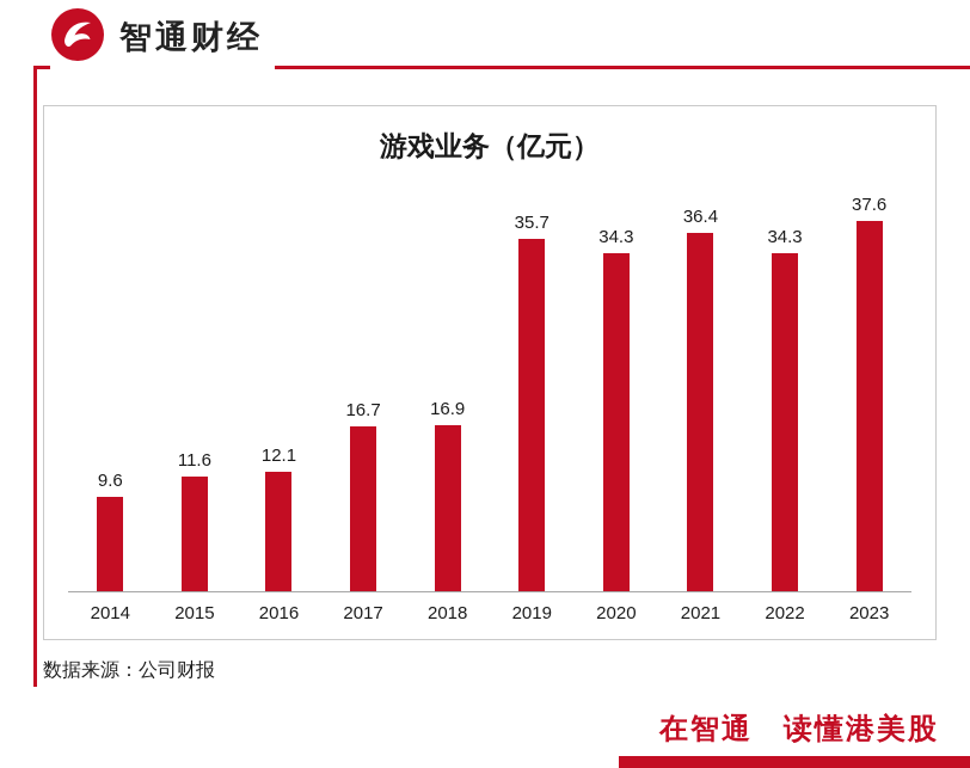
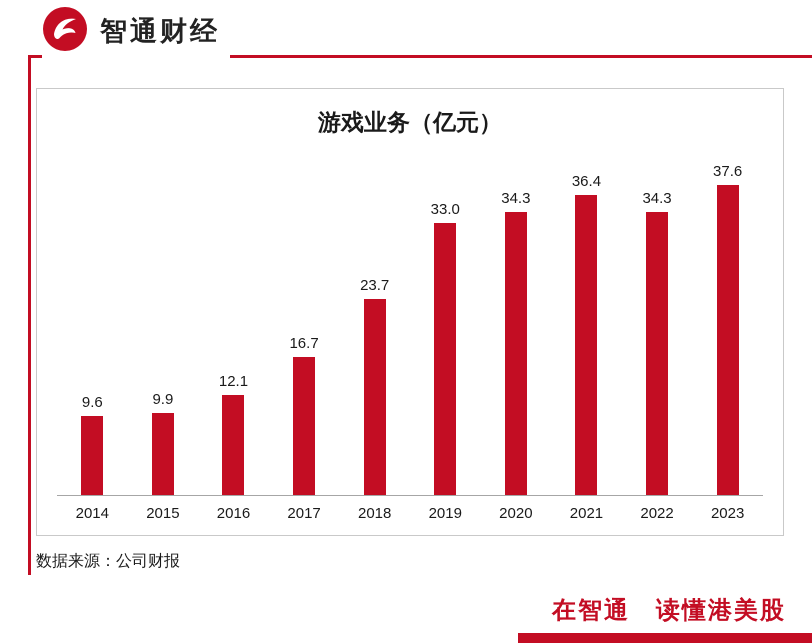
2015: 11.6 -> 9.9
2018: 16.9 -> 23.7
2019: 35.7 -> 33.0
